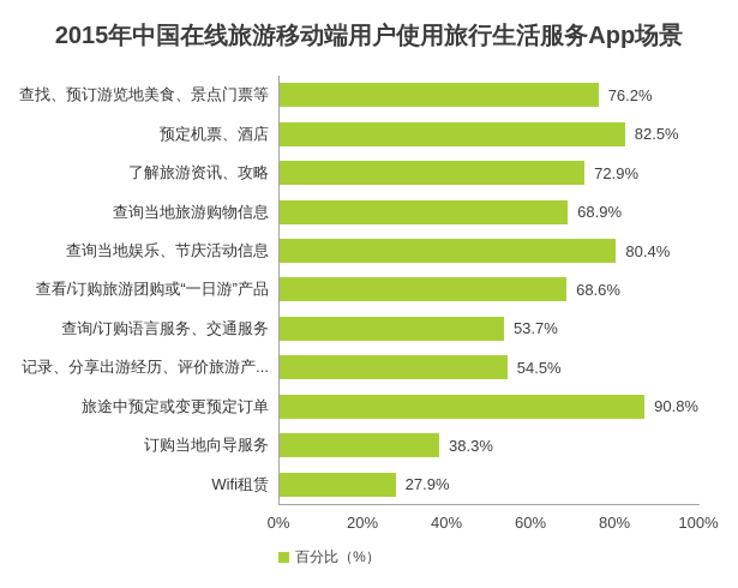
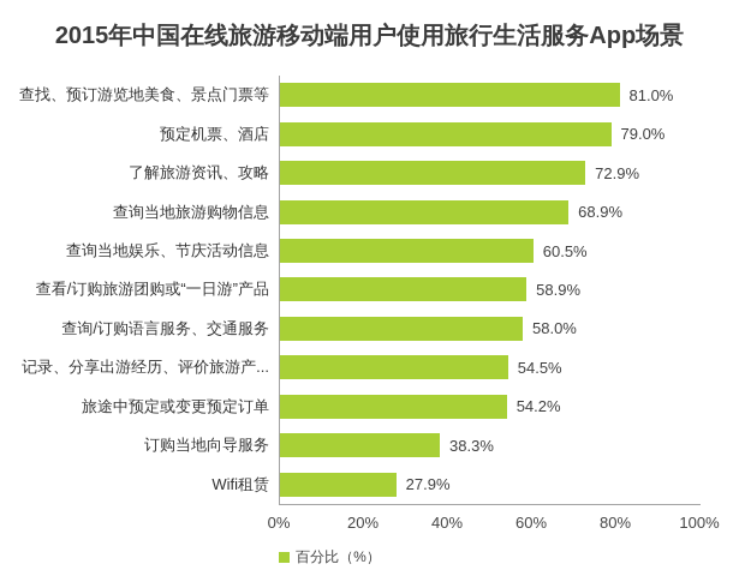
查找、预订游览地美食、景点门票等: 76.2% -> 81.0%
预定机票、酒店: 82.5% -> 79.0%
查询当地娱乐、节庆活动信息: 80.4% -> 60.5%
查看/订购旅游团购或“一日游”产品: 68.6% -> 58.9%
查询/订购语言服务、交通服务: 53.7% -> 58.0%
旅途中预定或变更预定订单: 90.8% -> 54.2%
